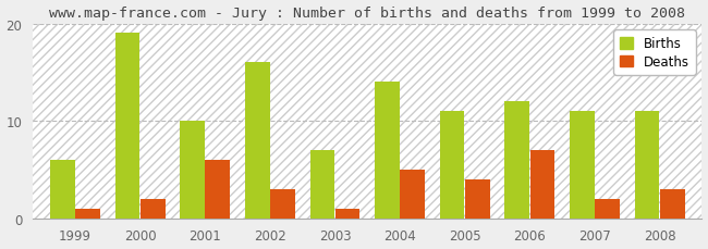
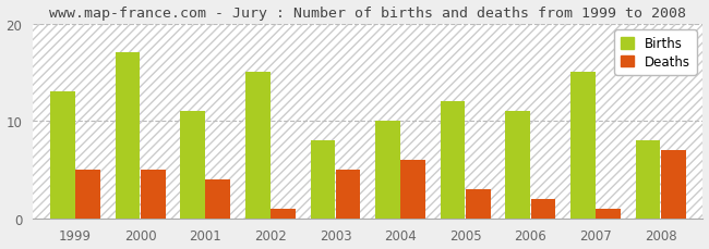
Births/1999: 6 -> 13
Deaths/1999: 1 -> 5
Births/2000: 19 -> 17
Deaths/2000: 2 -> 5
Births/2001: 10 -> 11
Deaths/2001: 6 -> 4
Births/2002: 16 -> 15
Deaths/2002: 3 -> 1
Births/2003: 7 -> 8
Deaths/2003: 1 -> 5
Births/2004: 14 -> 10
Deaths/2004: 5 -> 6
Births/2005: 11 -> 12
Deaths/2005: 4 -> 3
Births/2006: 12 -> 11
Deaths/2006: 7 -> 2
Births/2007: 11 -> 15
Deaths/2007: 2 -> 1
Births/2008: 11 -> 8
Deaths/2008: 3 -> 7
